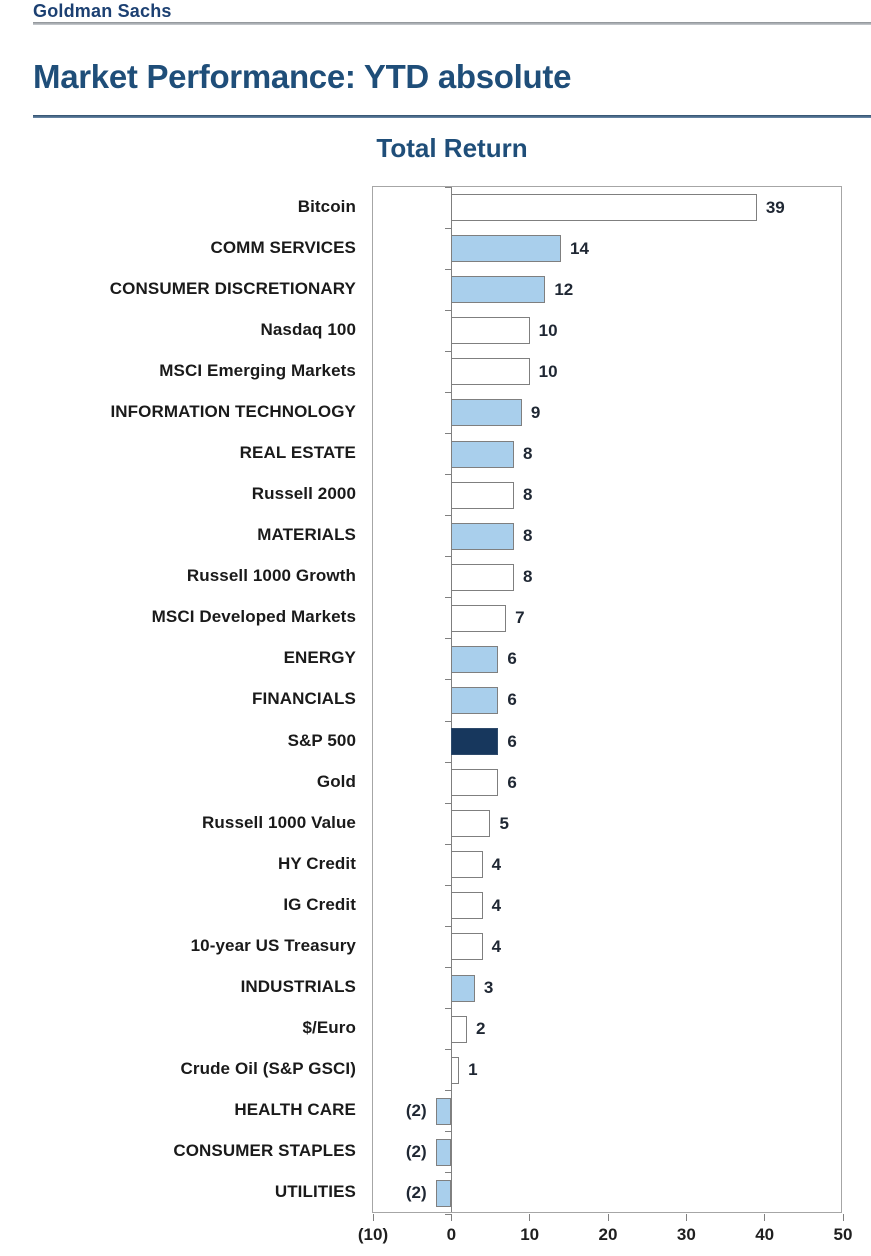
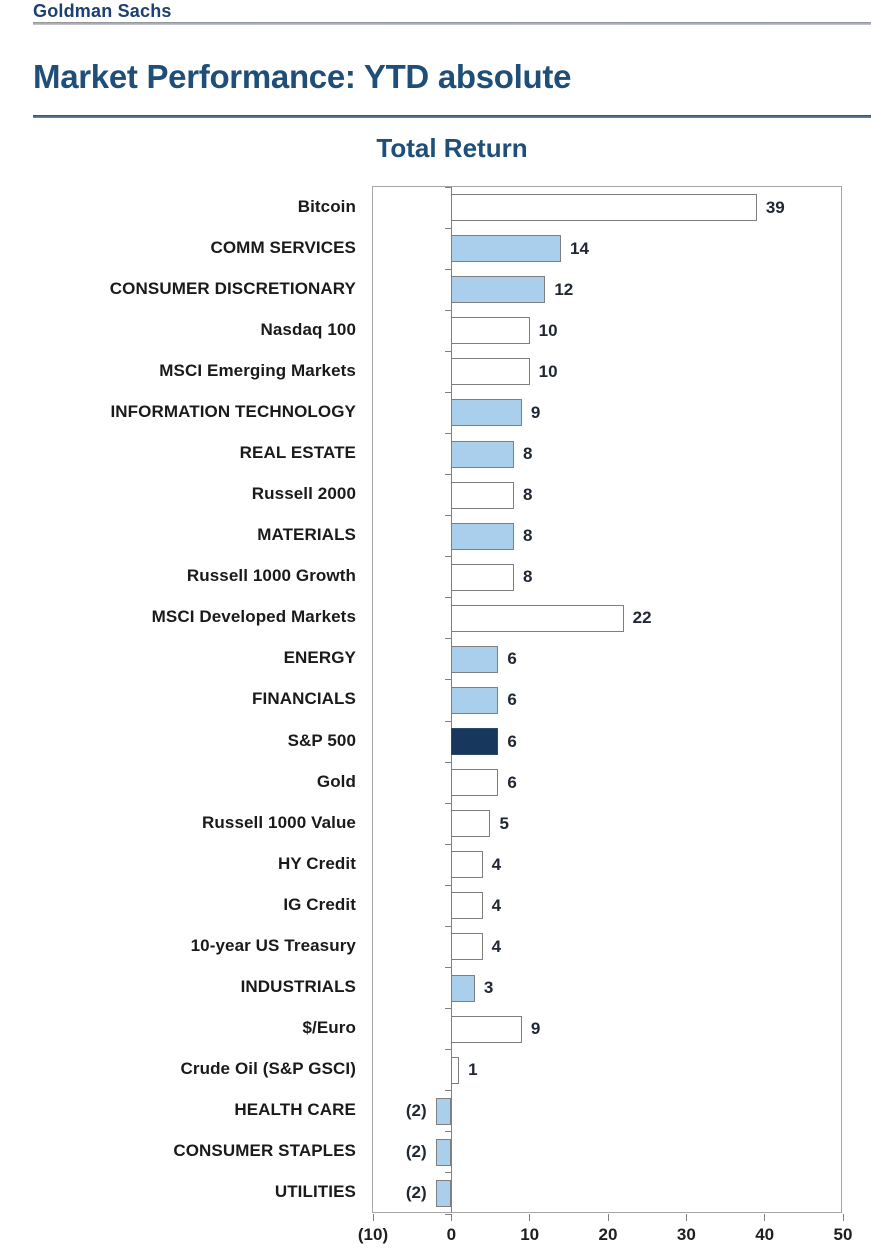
MSCI Developed Markets: 7 -> 22
$/Euro: 2 -> 9
